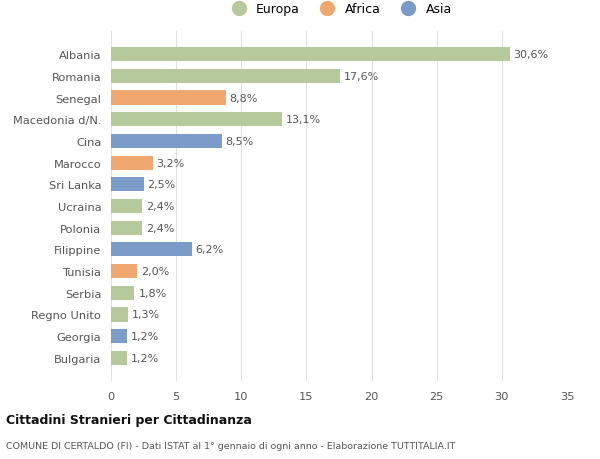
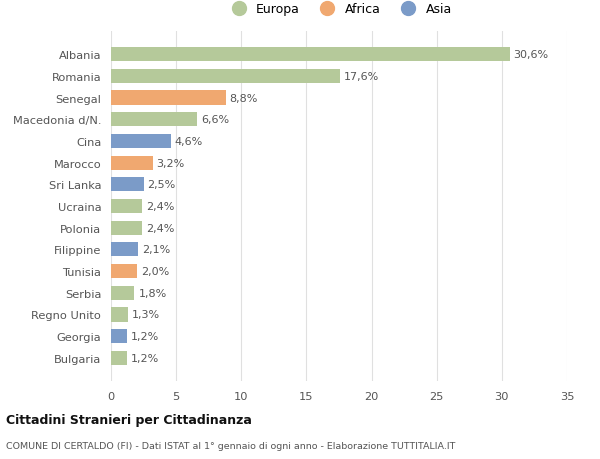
Macedonia d/N.: 13,1% -> 6,6%
Cina: 8,5% -> 4,6%
Filippine: 6,2% -> 2,1%
